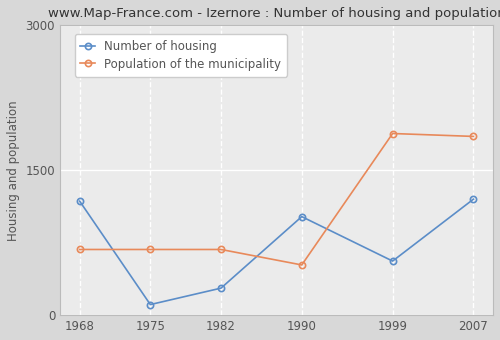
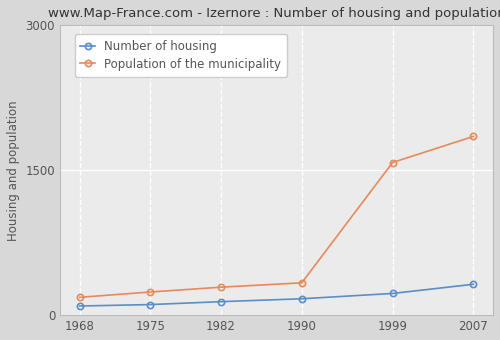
Number of housing/1968: 1180 -> 100
Population of the municipality/1968: 680 -> 180
Population of the municipality/1975: 680 -> 240
Number of housing/1982: 280 -> 140
Population of the municipality/1982: 680 -> 290
Number of housing/1990: 1020 -> 170
Population of the municipality/1990: 520 -> 340
Number of housing/1999: 560 -> 220
Population of the municipality/1999: 1880 -> 1580
Number of housing/2007: 1200 -> 320
